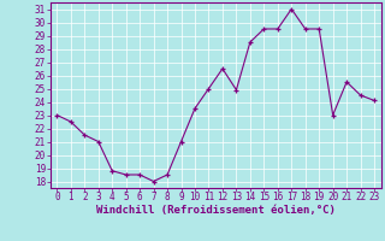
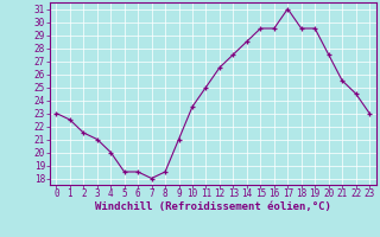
4: 18.8 -> 20.0
13: 24.9 -> 27.5
20: 23.0 -> 27.5
23: 24.1 -> 23.0
